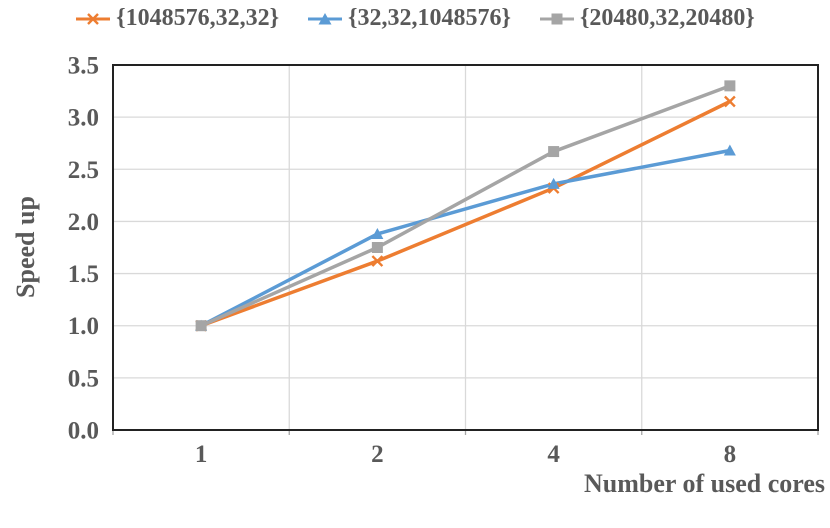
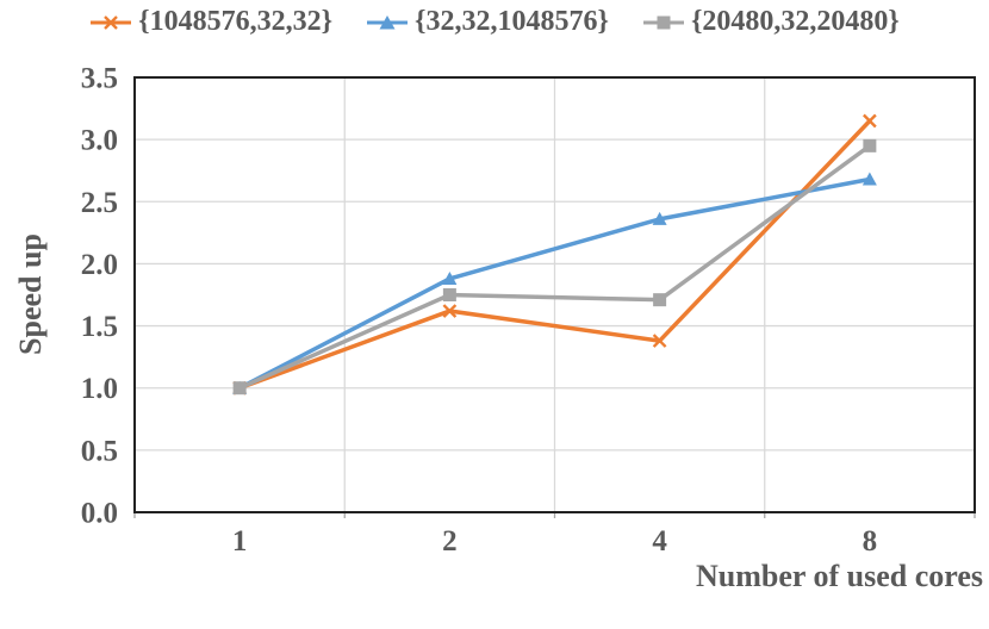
{1048576,32,32}/4: 2.32 -> 1.38
{20480,32,20480}/4: 2.67 -> 1.71
{20480,32,20480}/8: 3.30 -> 2.95
